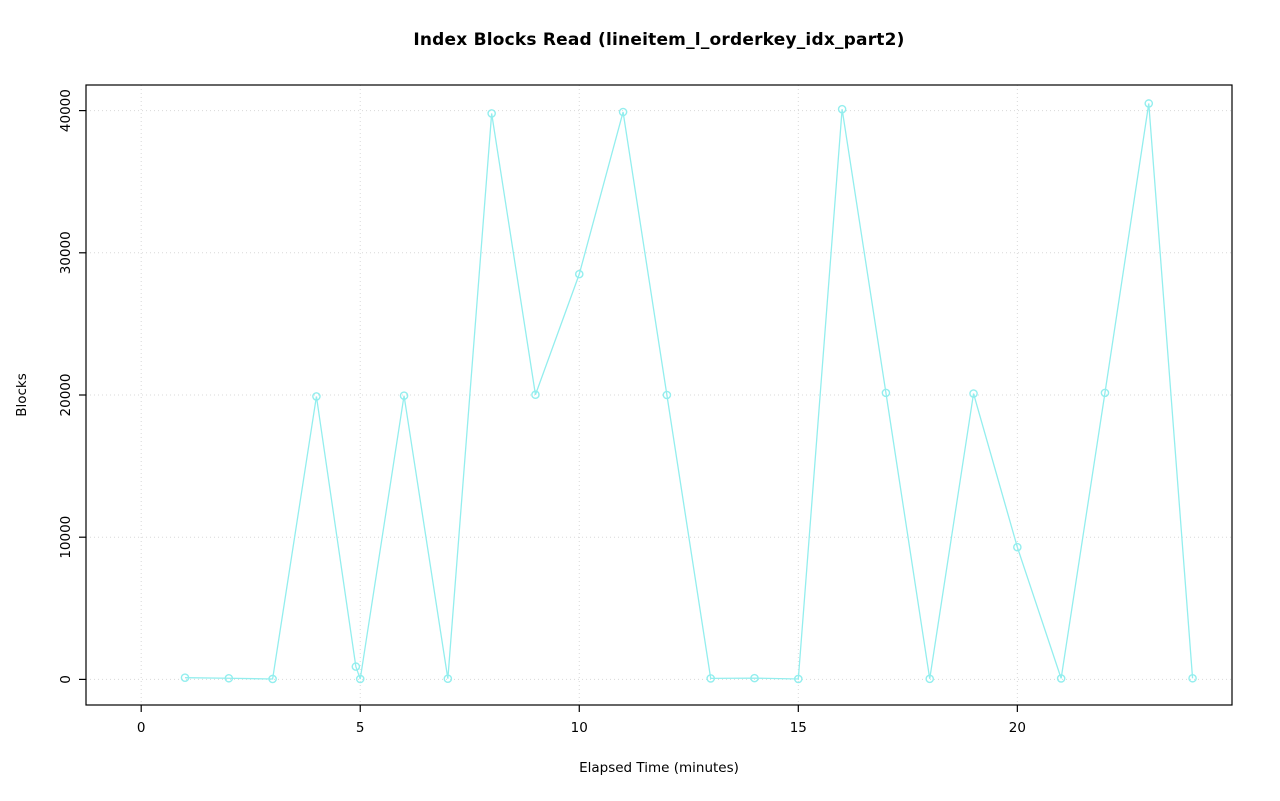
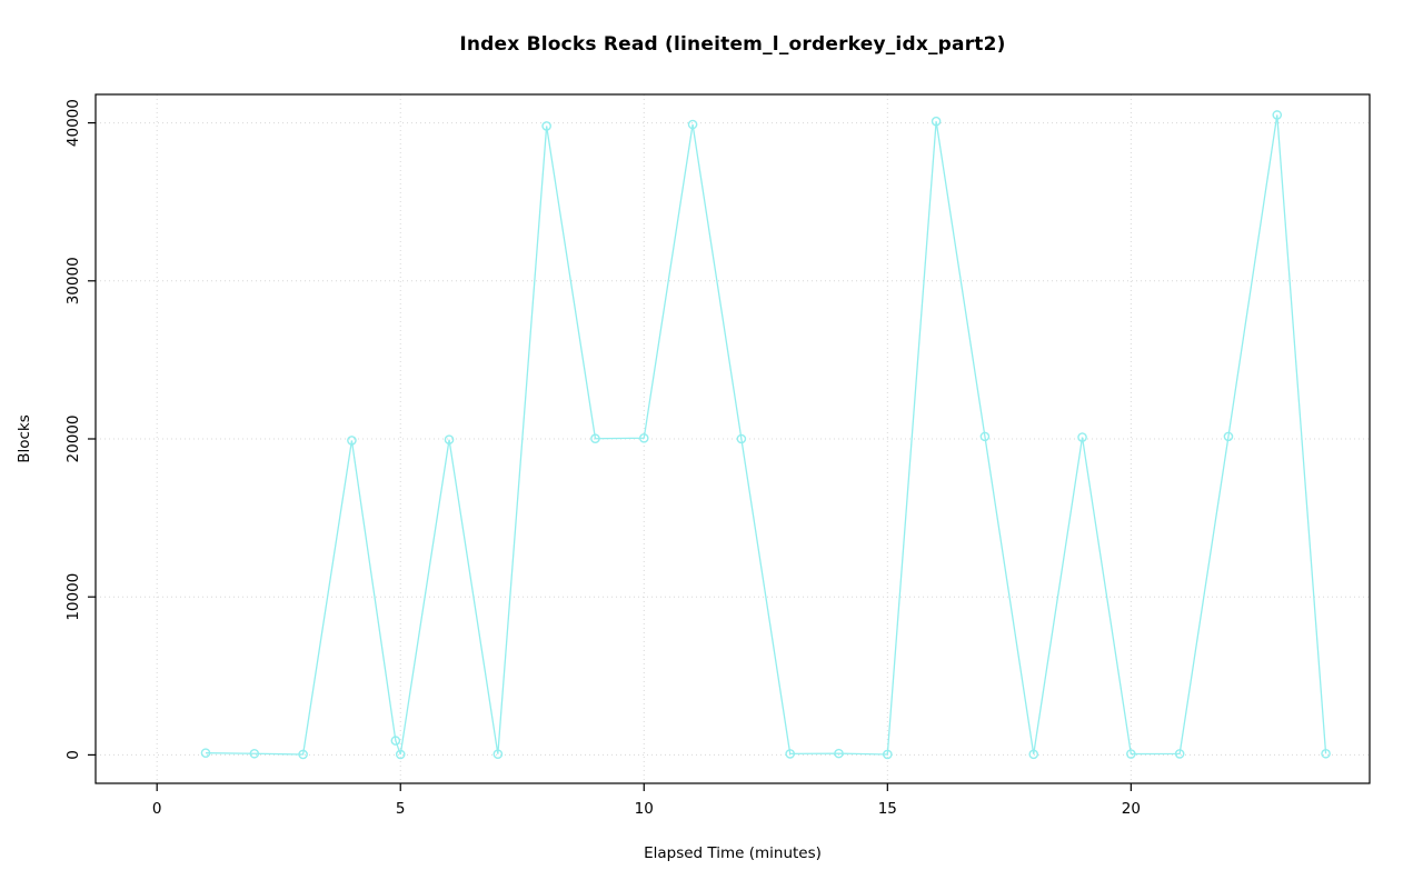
10: 28500 -> 20000
20: 9300 -> 100
